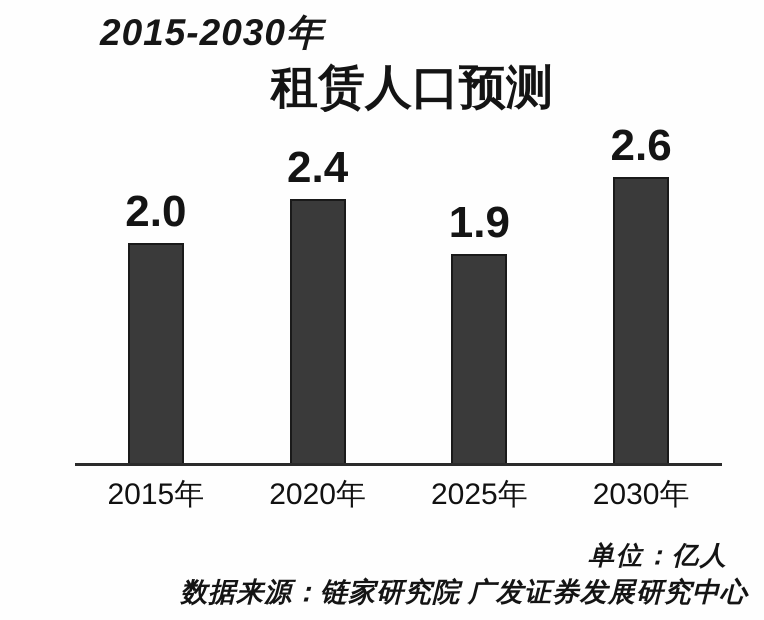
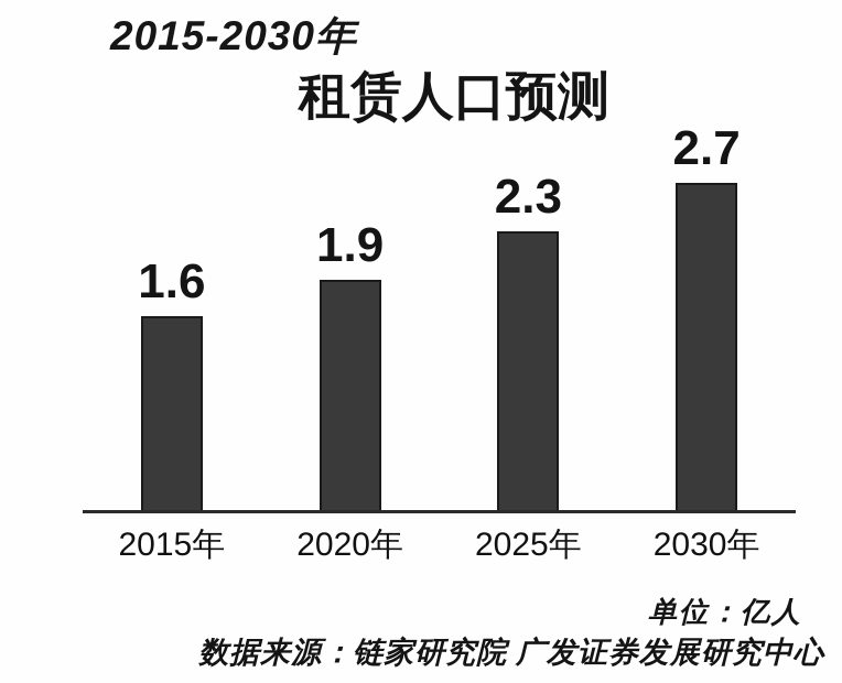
2015年: 2.0 -> 1.6
2020年: 2.4 -> 1.9
2025年: 1.9 -> 2.3
2030年: 2.6 -> 2.7
